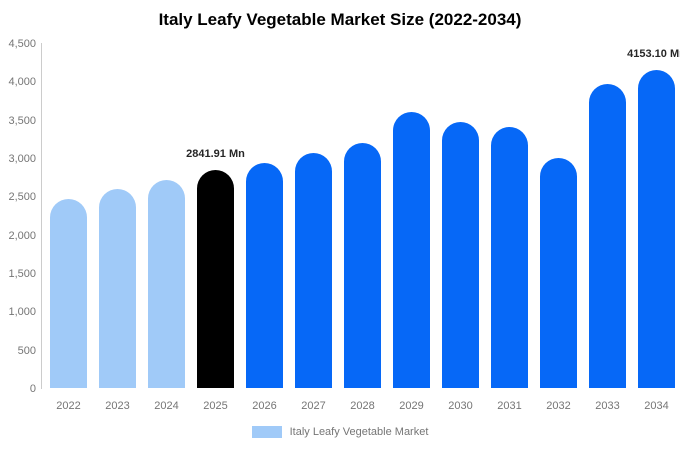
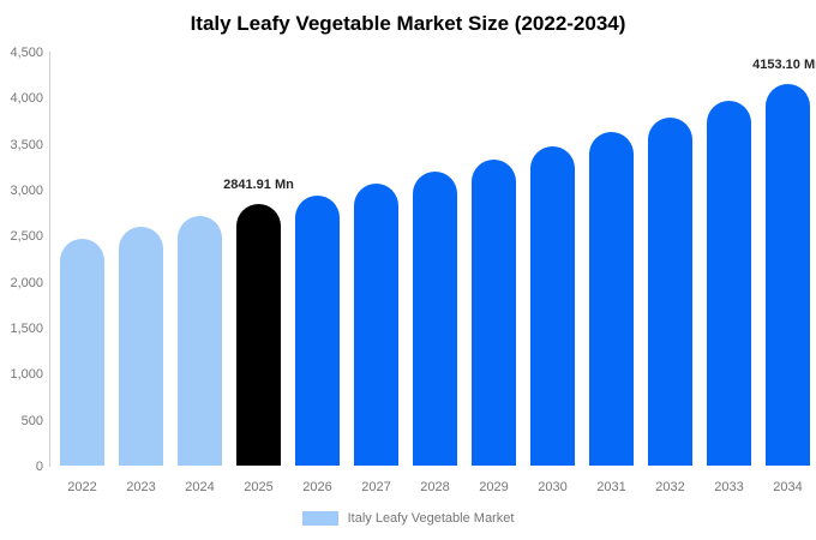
2029: 3600 -> 3300
2031: 3400 -> 3600
2032: 3000 -> 3800
